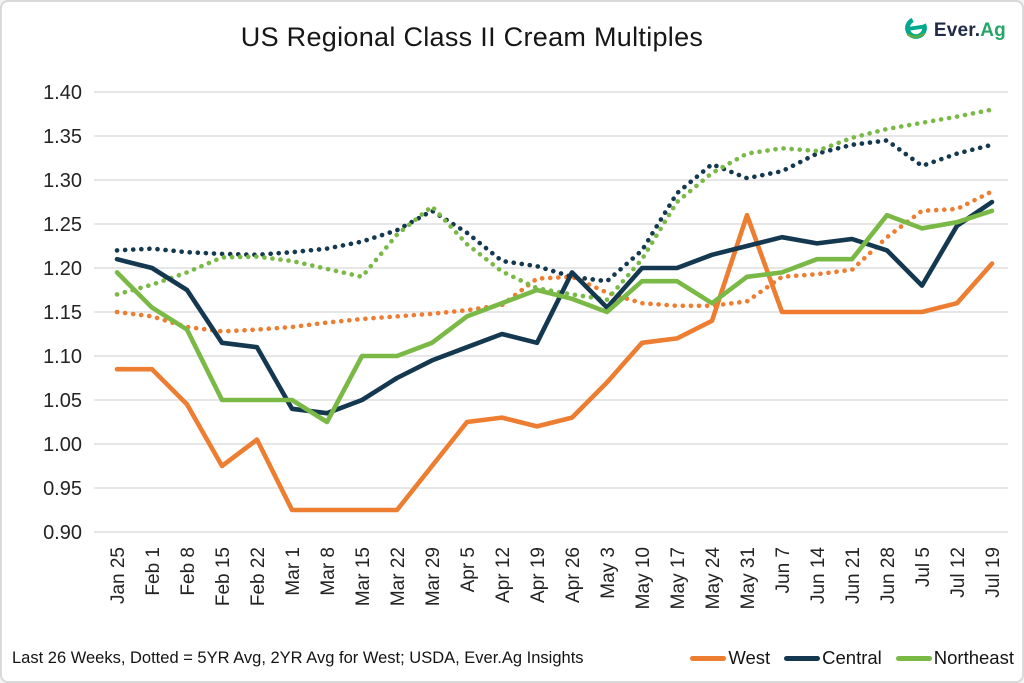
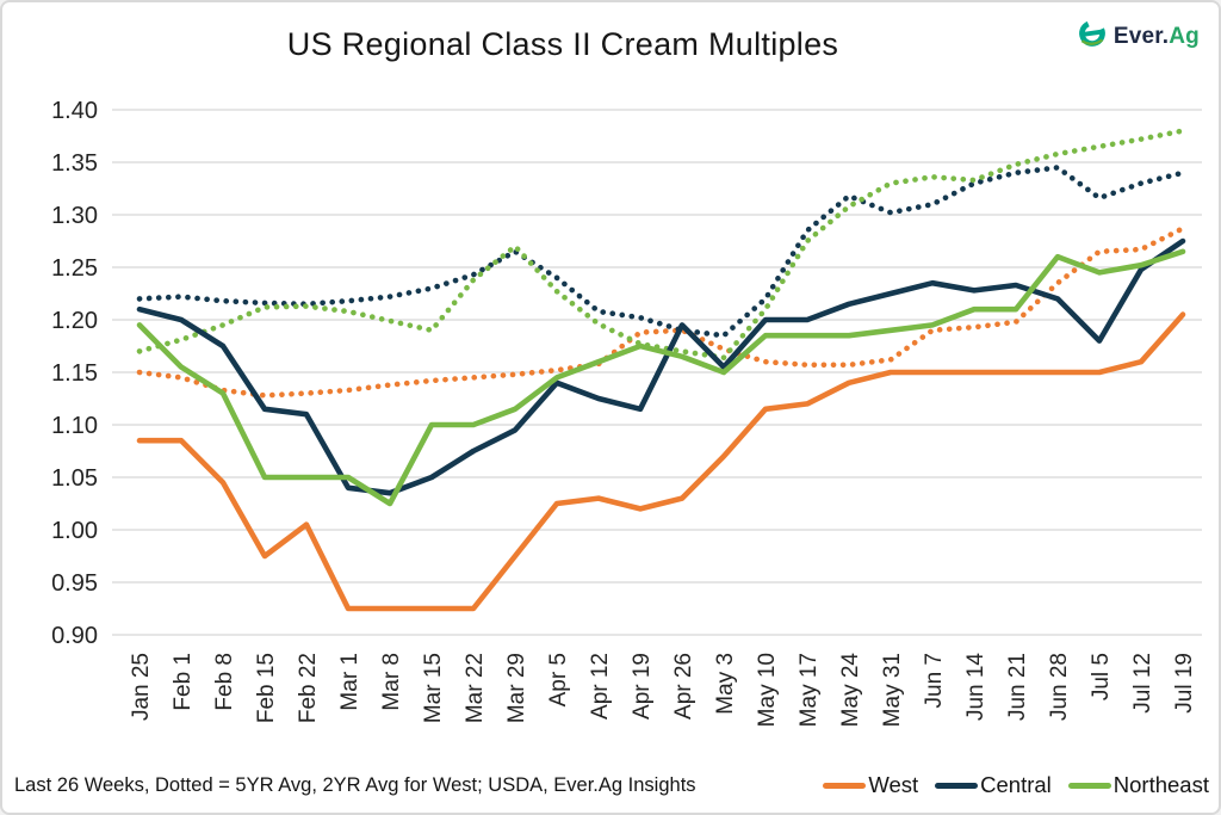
Central/Apr 5: 1.11 -> 1.14
Northeast/May 24: 1.16 -> 1.19
West/May 31: 1.26 -> 1.15
